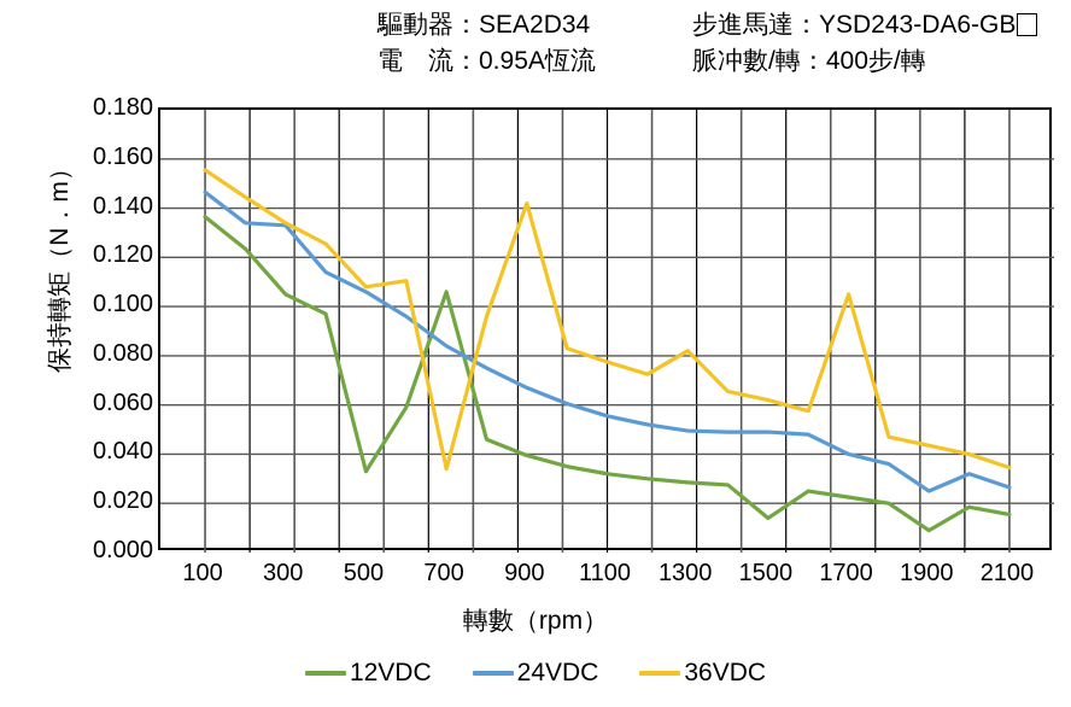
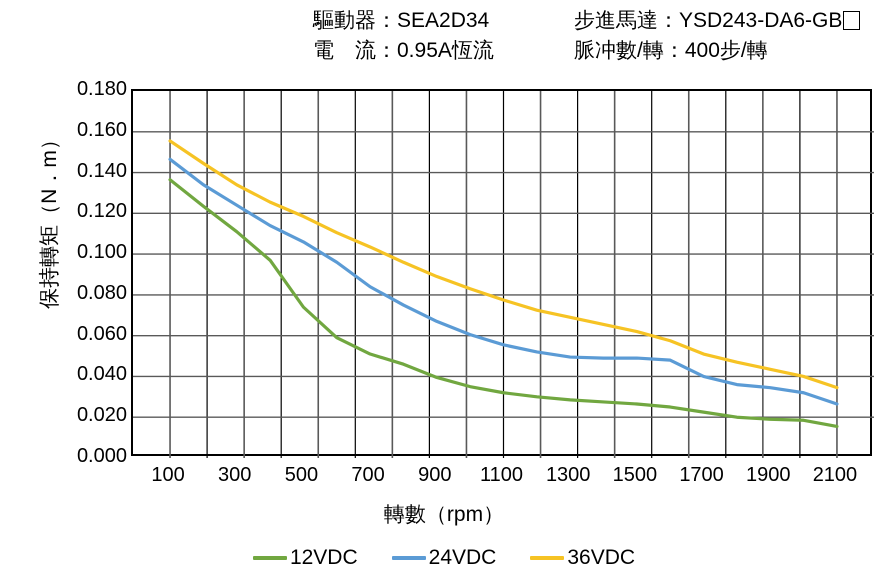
12VDC/300: 0.105 -> 0.111
24VDC/300: 0.133 -> 0.124
12VDC/500: 0.033 -> 0.074
36VDC/500: 0.108 -> 0.118
12VDC/700: 0.106 -> 0.051
36VDC/700: 0.034 -> 0.103
36VDC/900: 0.142 -> 0.089
36VDC/1300: 0.082 -> 0.069
12VDC/1500: 0.014 -> 0.026
36VDC/1700: 0.105 -> 0.051
12VDC/1900: 0.009 -> 0.019
24VDC/1900: 0.025 -> 0.035
